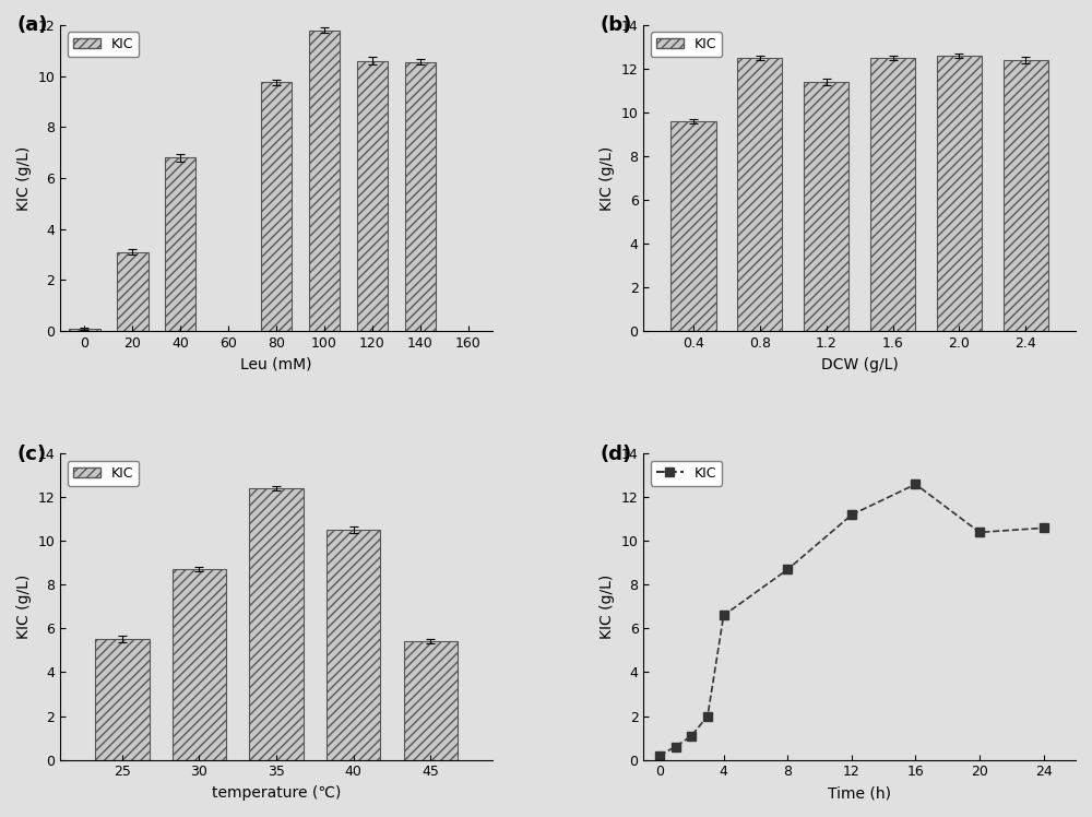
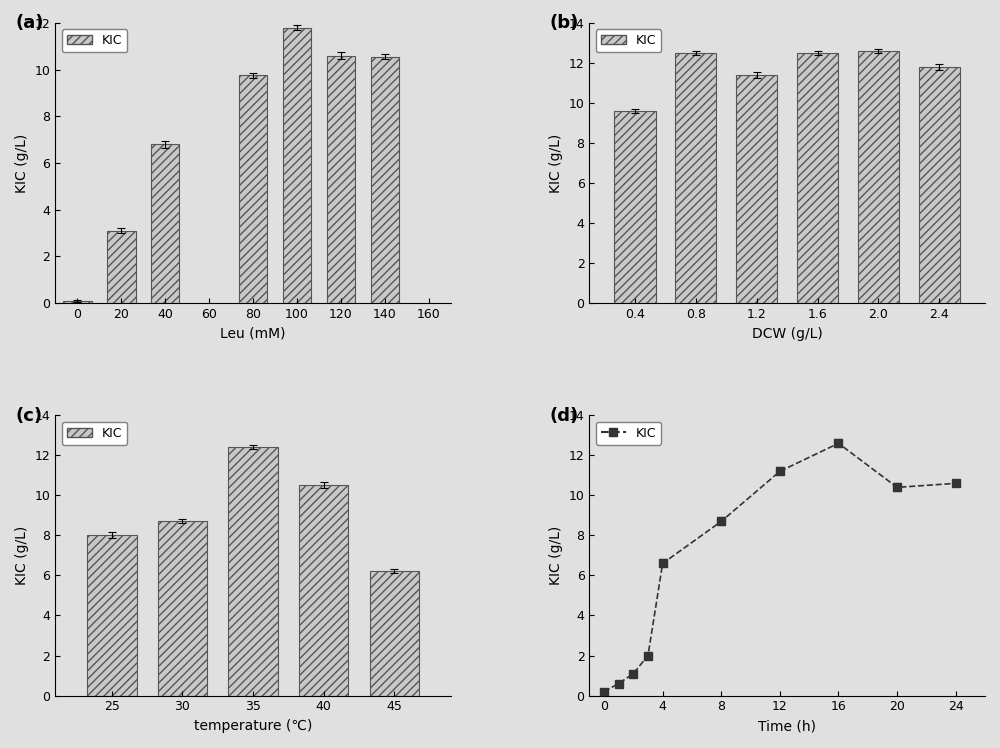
2.4: 12.4 -> 11.8
25: 5.5 -> 8.0
45: 5.4 -> 6.2
